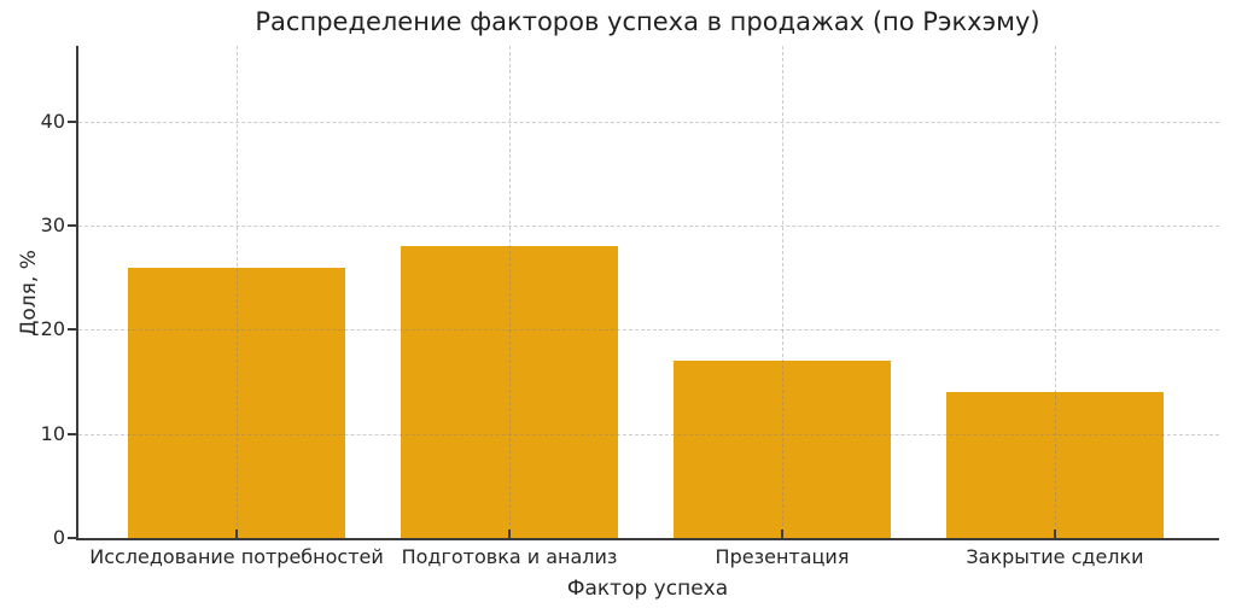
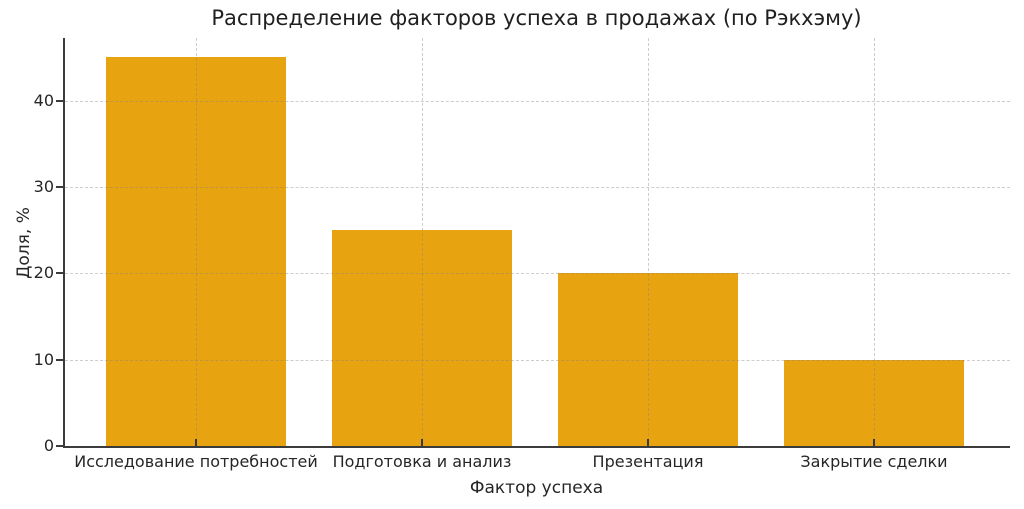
Исследование потребностей: 26 -> 45
Подготовка и анализ: 28 -> 25
Презентация: 17 -> 20
Закрытие сделки: 14 -> 10
